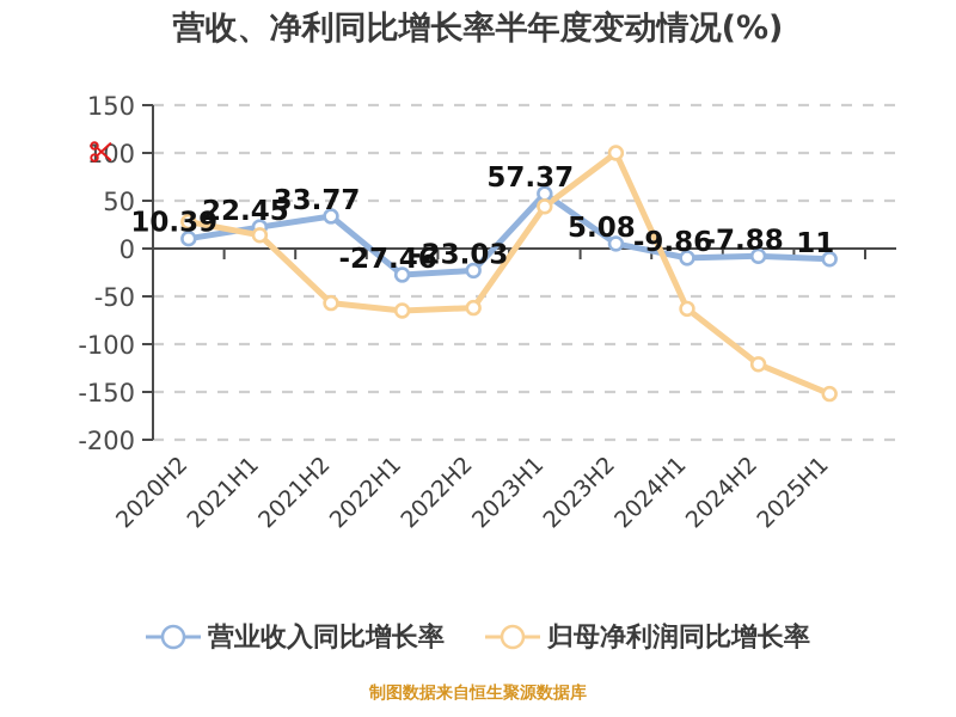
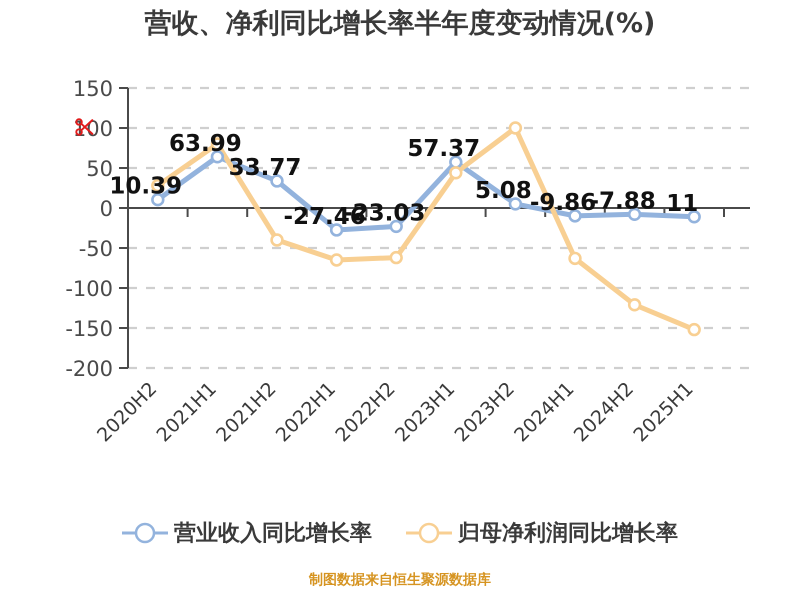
营业收入同比增长率/2021H1: 22.45 -> 63.99
归母净利润同比增长率/2021H1: 10 -> 80
归母净利润同比增长率/2021H2: -60 -> -40
